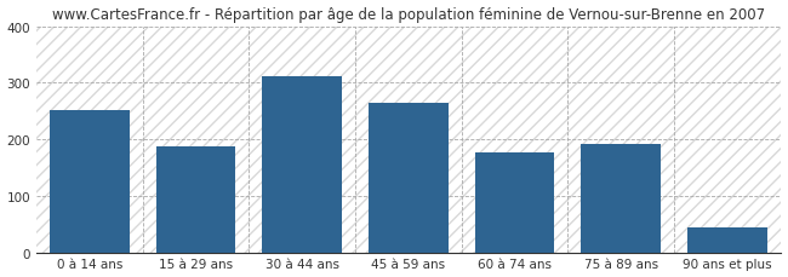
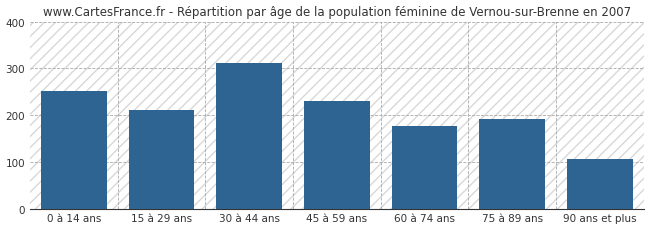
15 à 29 ans: 187 -> 210
45 à 59 ans: 265 -> 230
90 ans et plus: 45 -> 105
